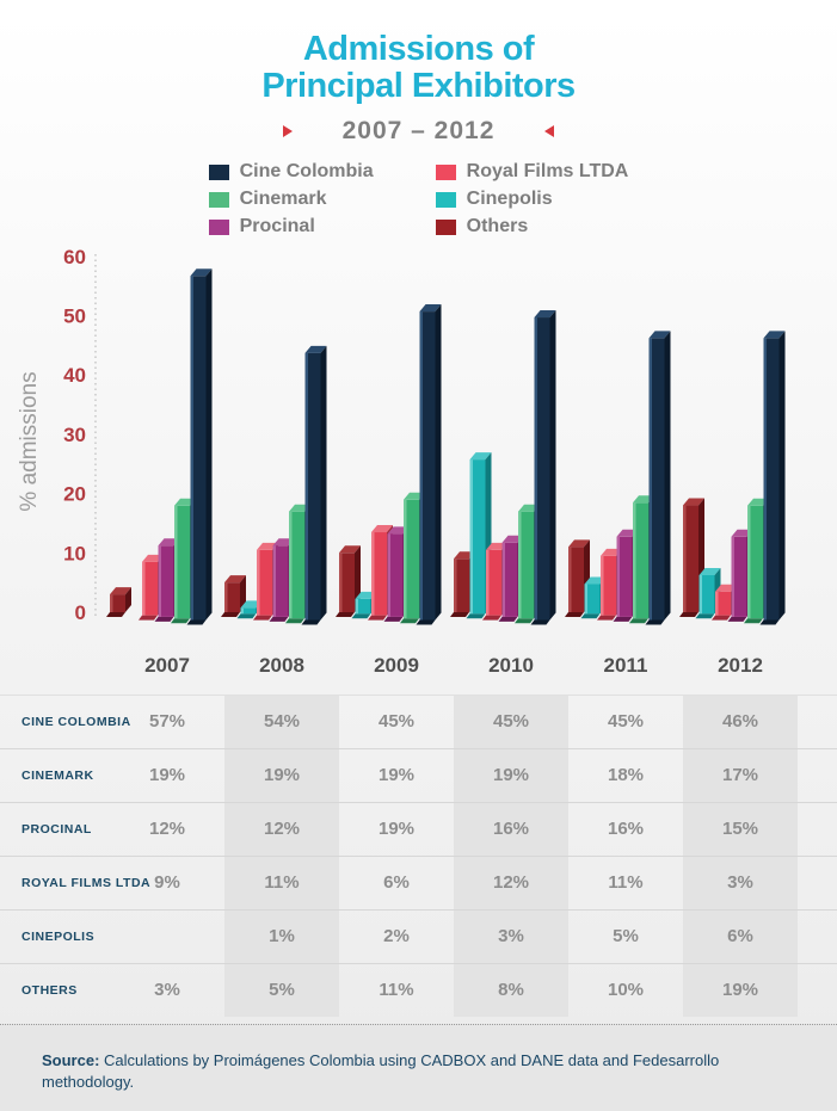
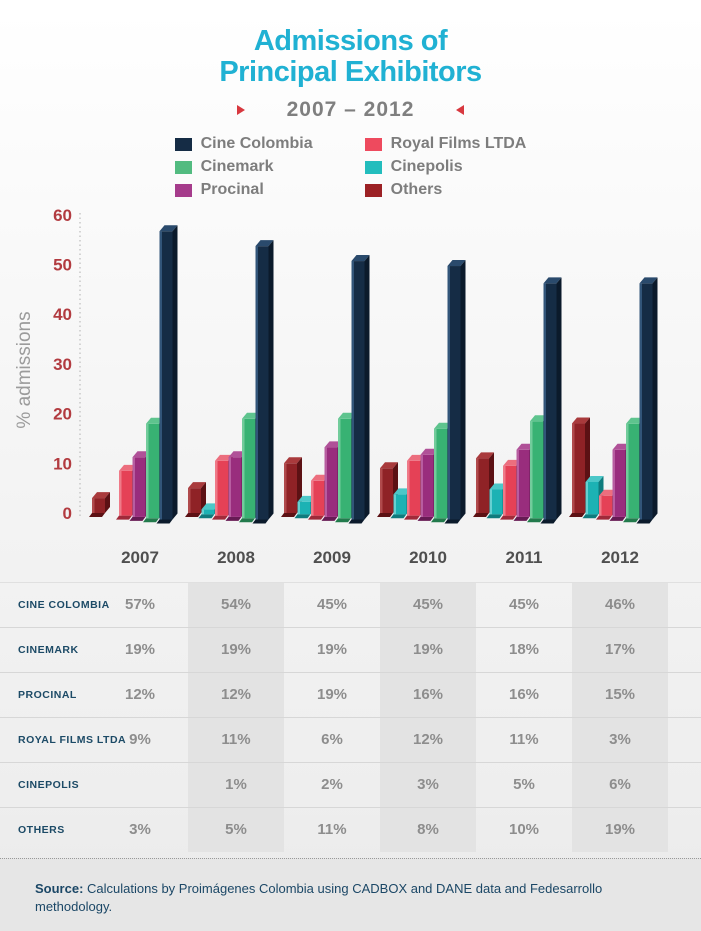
Cinemark/2008: 18 -> 20
Cine Colombia/2008: 45 -> 55
Royal Films LTDA/2009: 14 -> 7
Cinepolis/2010: 26 -> 4
